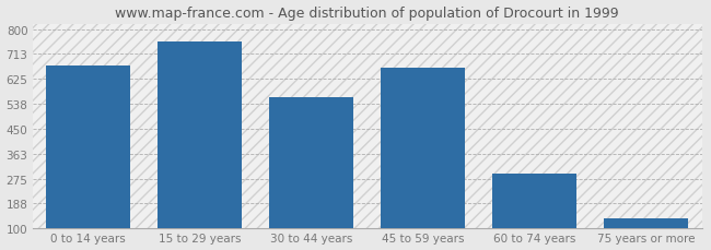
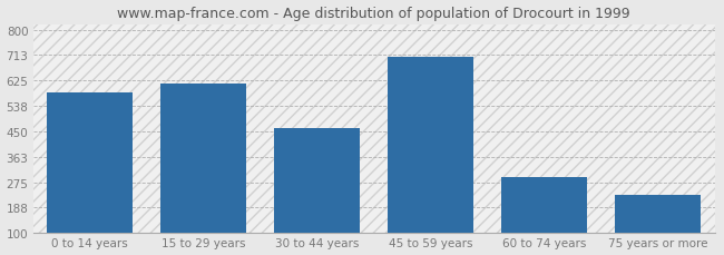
0 to 14 years: 672 -> 585
15 to 29 years: 757 -> 615
30 to 44 years: 560 -> 460
45 to 59 years: 664 -> 705
75 years or more: 135 -> 230
